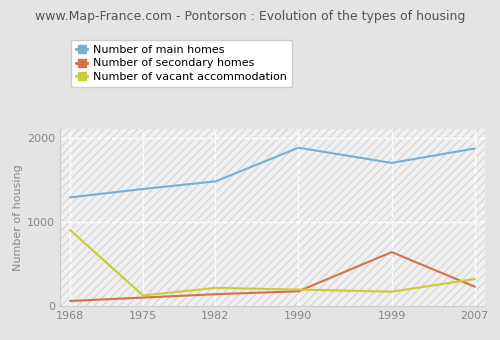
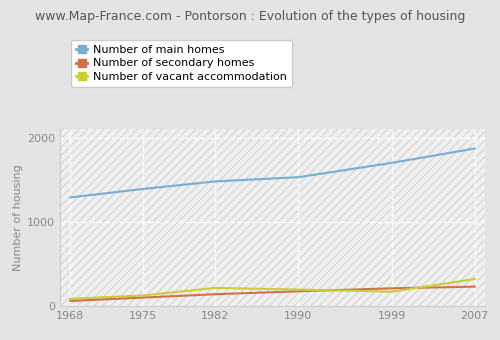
Number of vacant accommodation/1968: 900 -> 80
Number of main homes/1990: 1880 -> 1530
Number of secondary homes/1999: 640 -> 210
